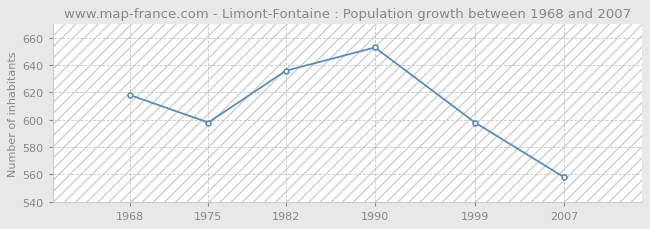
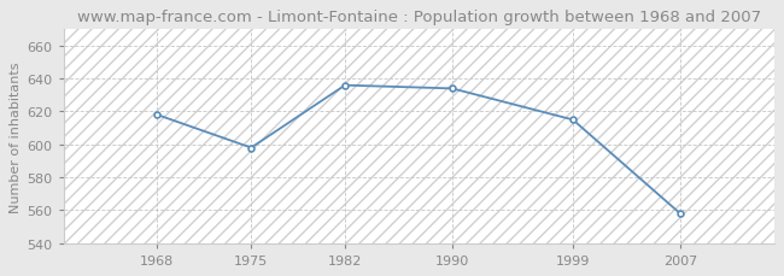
1990: 653 -> 634
1999: 598 -> 615
